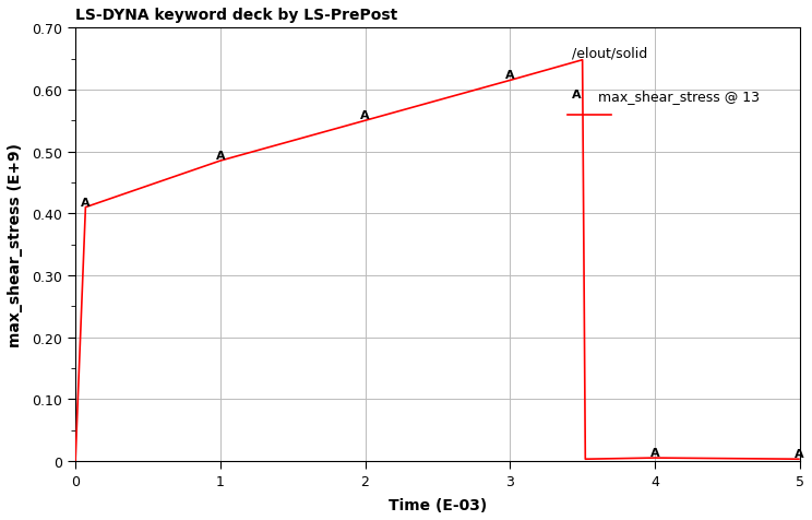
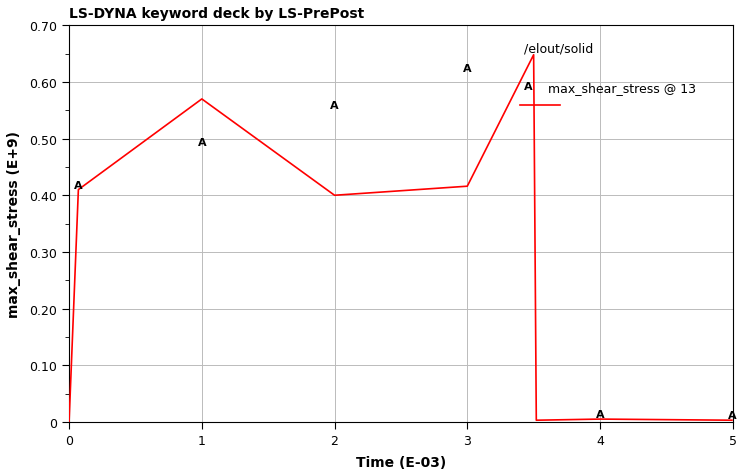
1: 0.485 -> 0.570
2: 0.550 -> 0.400
3: 0.615 -> 0.416
